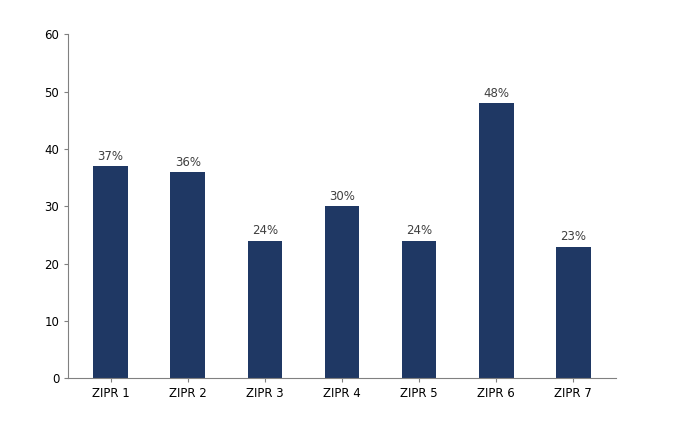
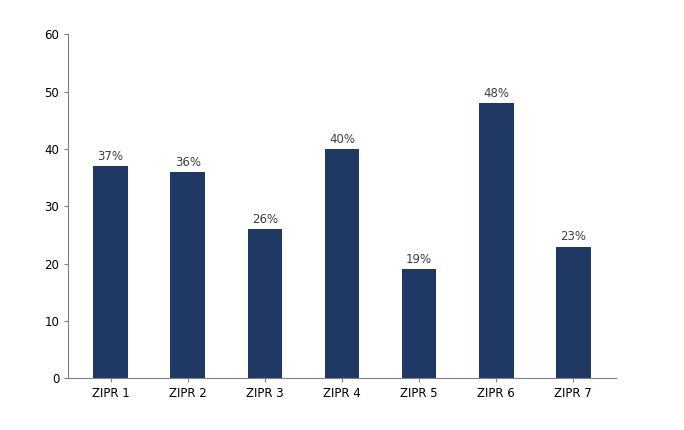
ZIPR 3: 24% -> 26%
ZIPR 4: 30% -> 40%
ZIPR 5: 24% -> 19%
